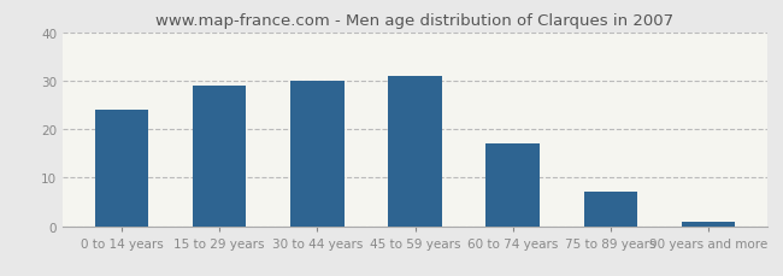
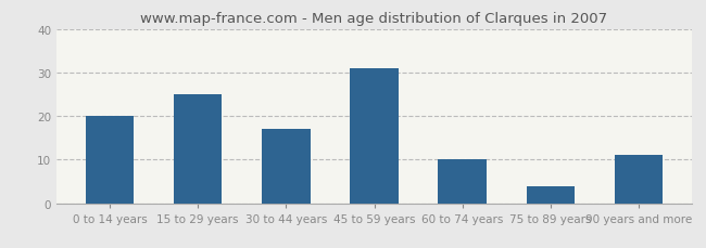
0 to 14 years: 24 -> 20
15 to 29 years: 29 -> 25
30 to 44 years: 30 -> 17
60 to 74 years: 17 -> 10
75 to 89 years: 7 -> 4
90 years and more: 1 -> 11
